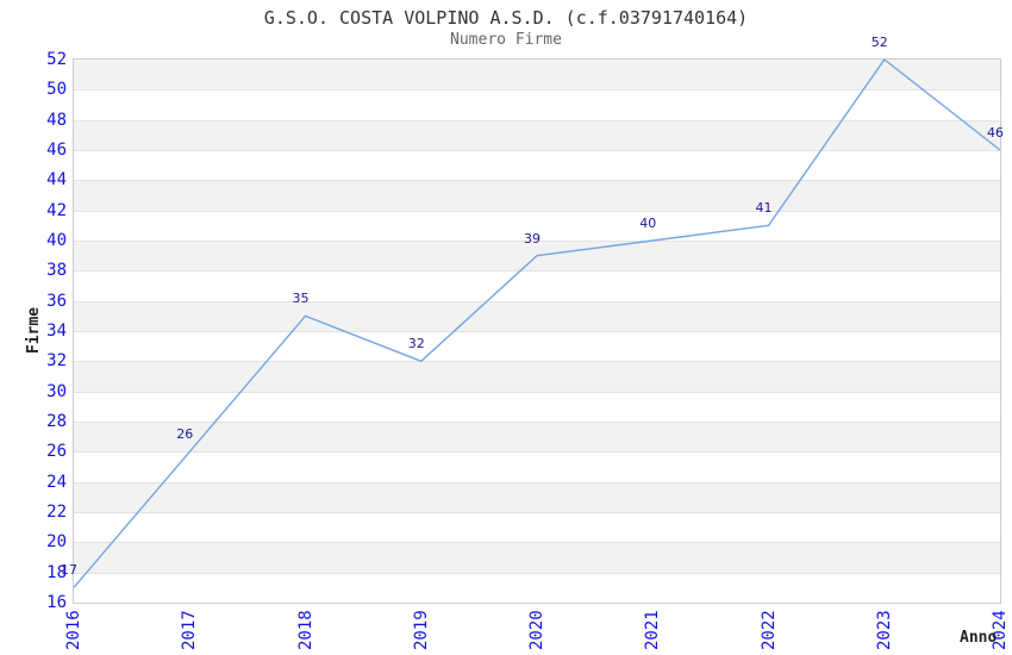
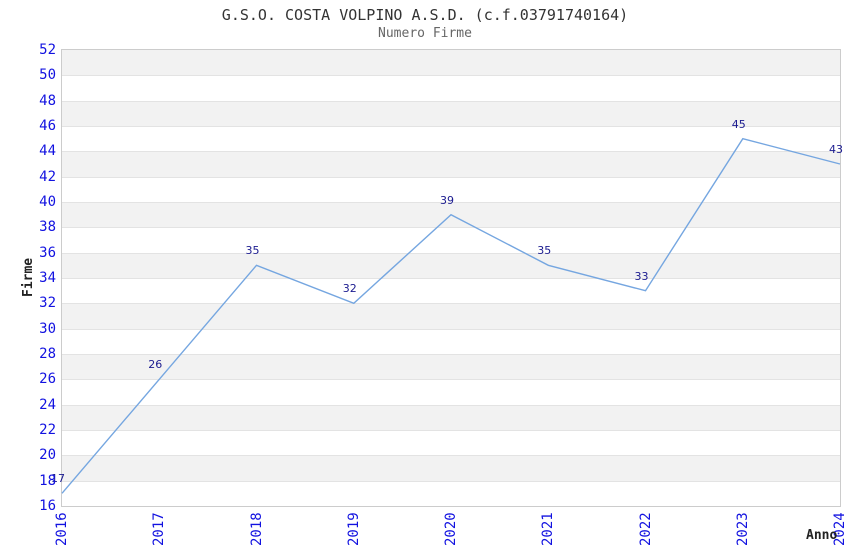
2021: 40 -> 35
2022: 41 -> 33
2023: 52 -> 45
2024: 46 -> 43
